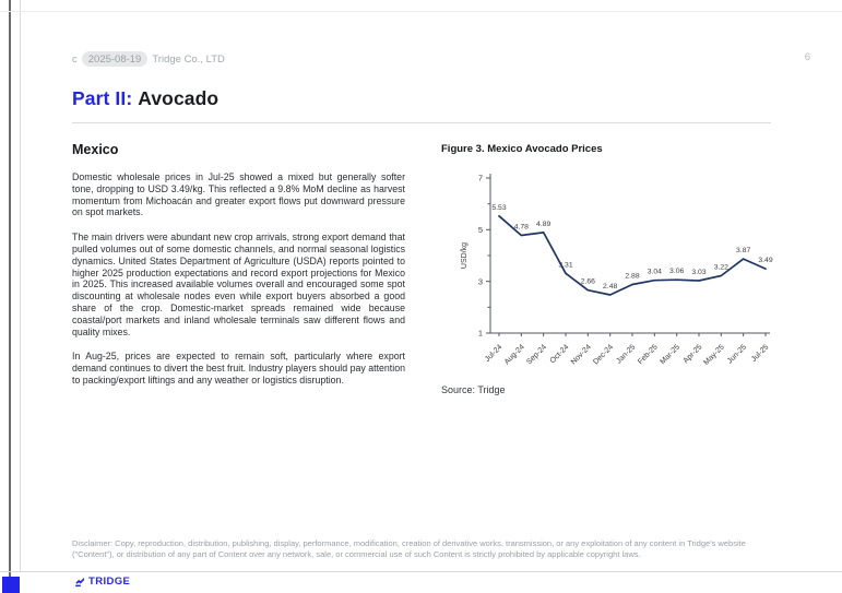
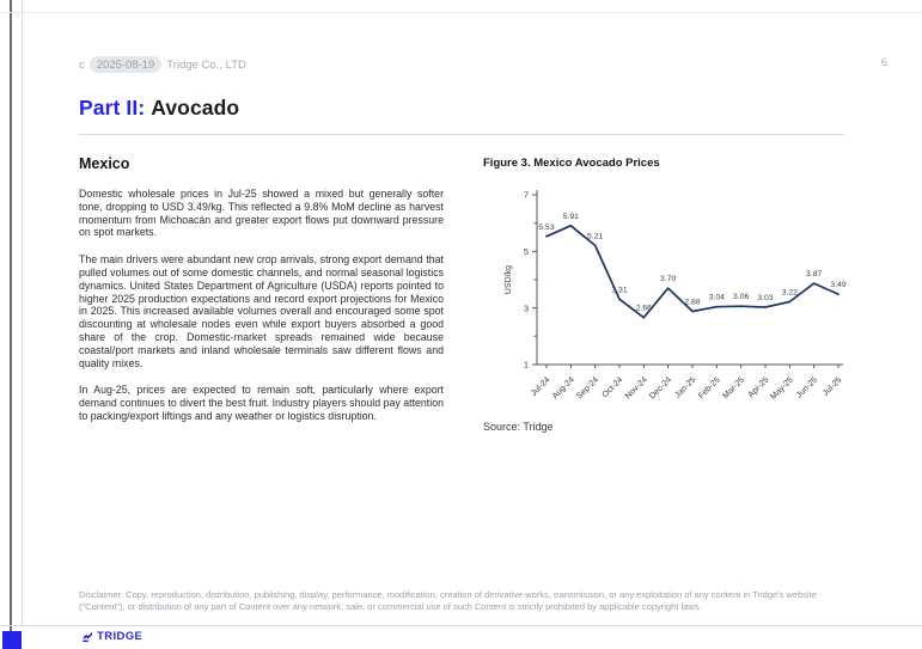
Aug-24: 4.78 -> 5.91
Sep-24: 4.89 -> 5.21
Dec-24: 2.48 -> 3.70
